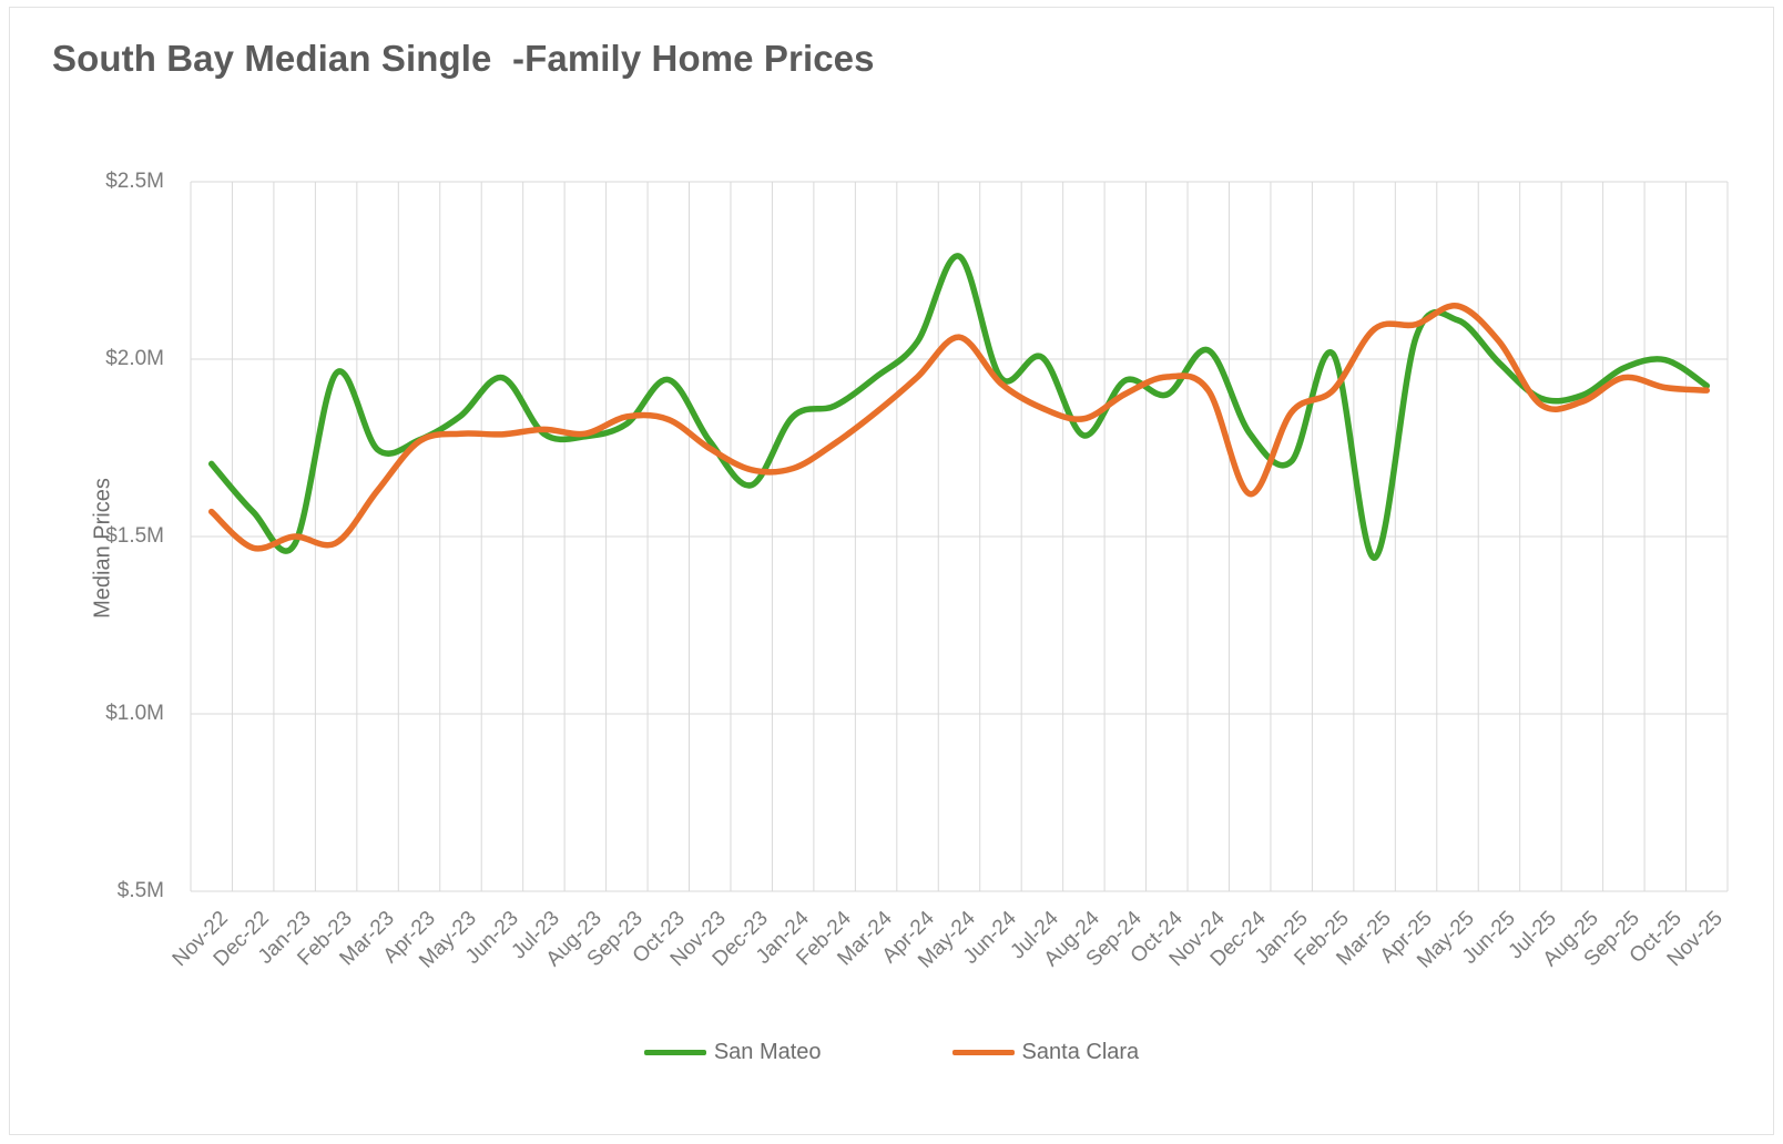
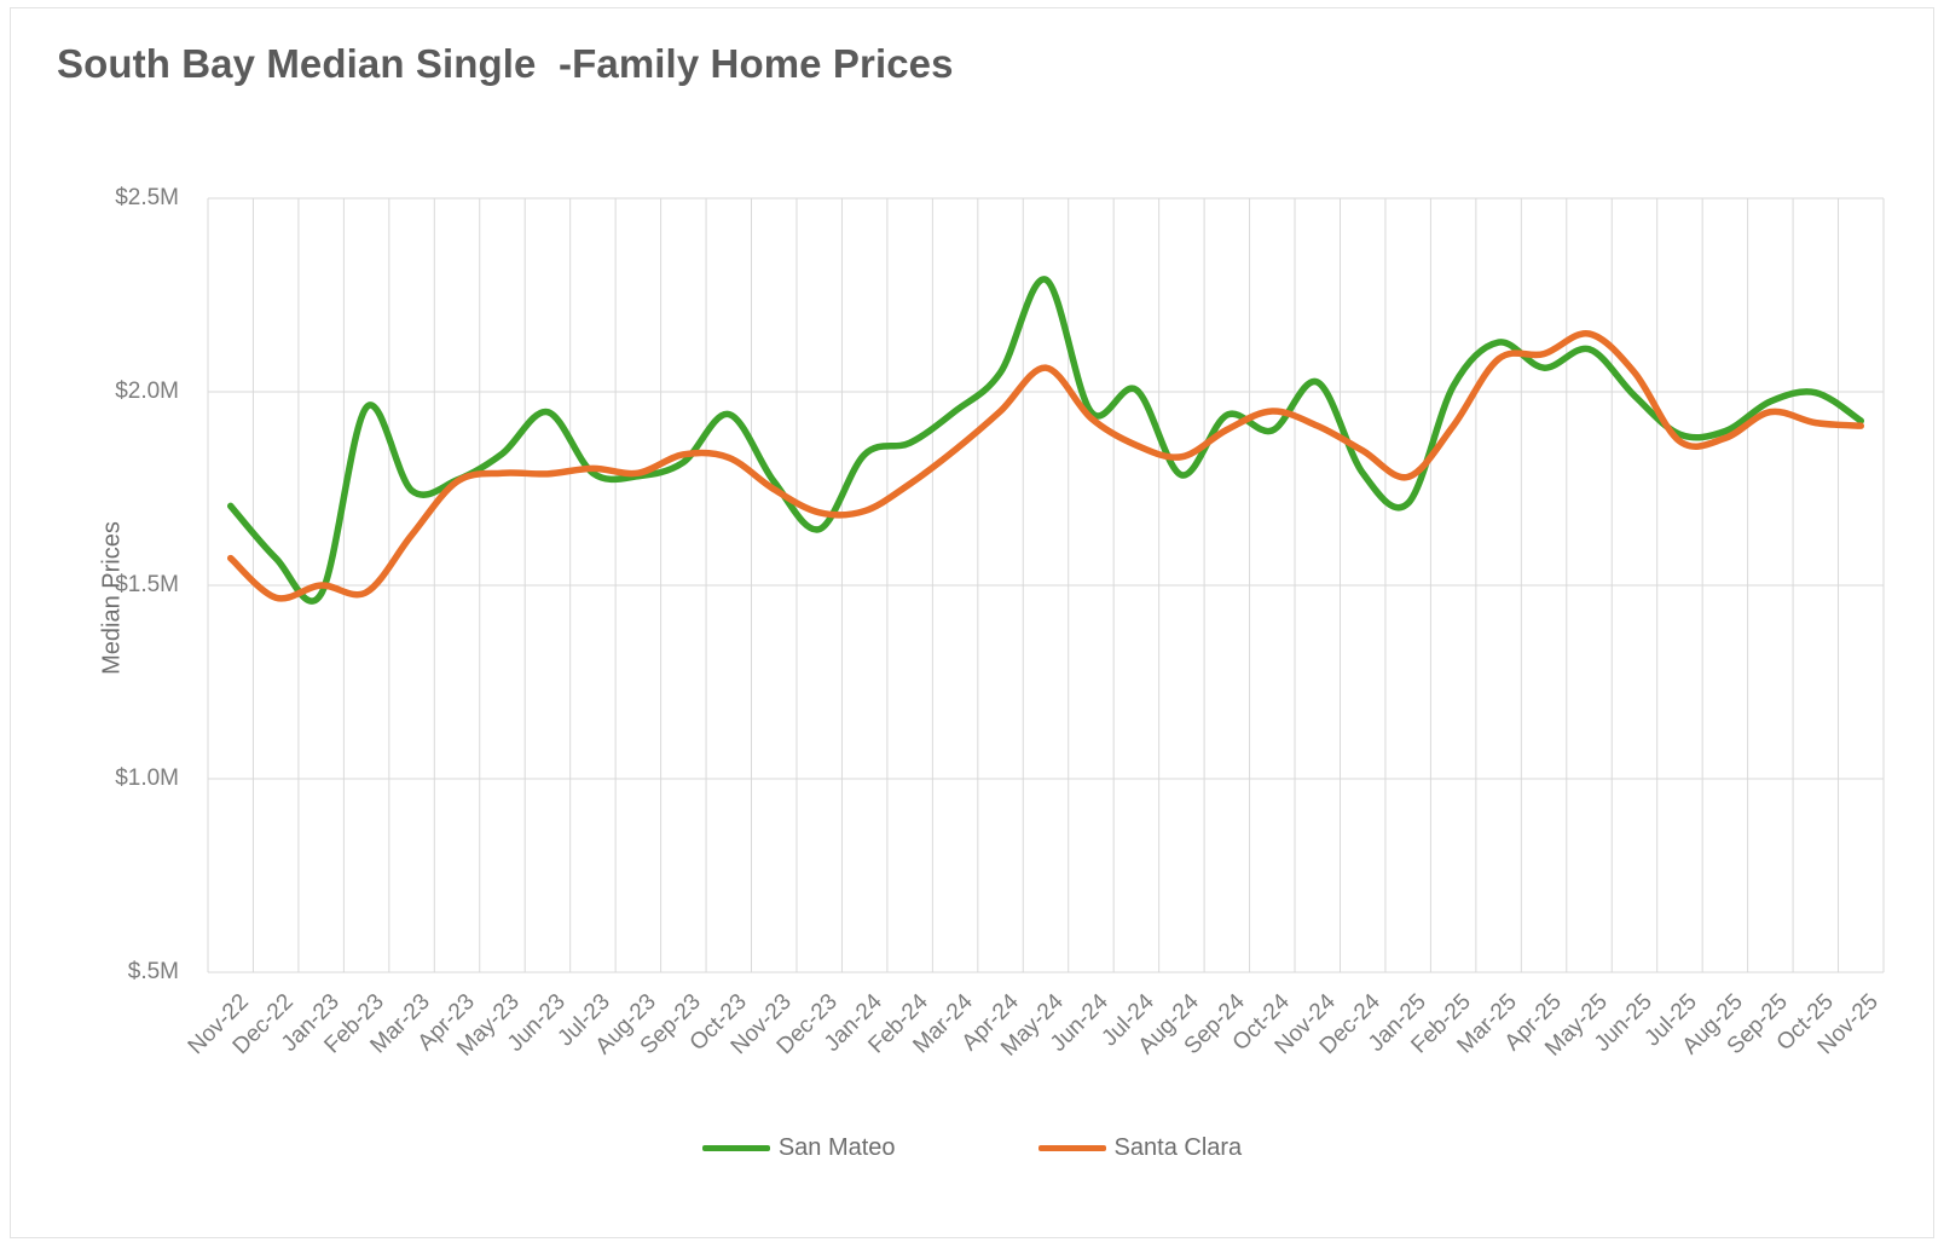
Santa Clara/Dec-24: $1.62M -> $1.85M
Santa Clara/Jan-25: $1.85M -> $1.78M
San Mateo/Mar-25: $1.44M -> $2.13M
